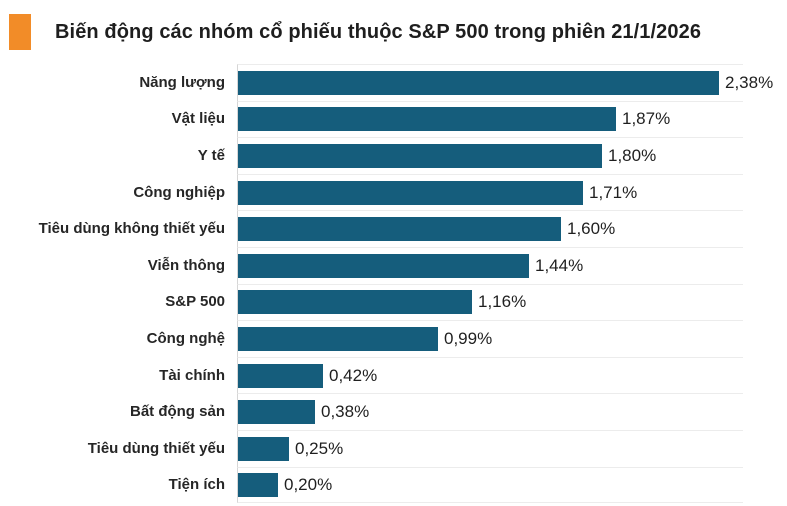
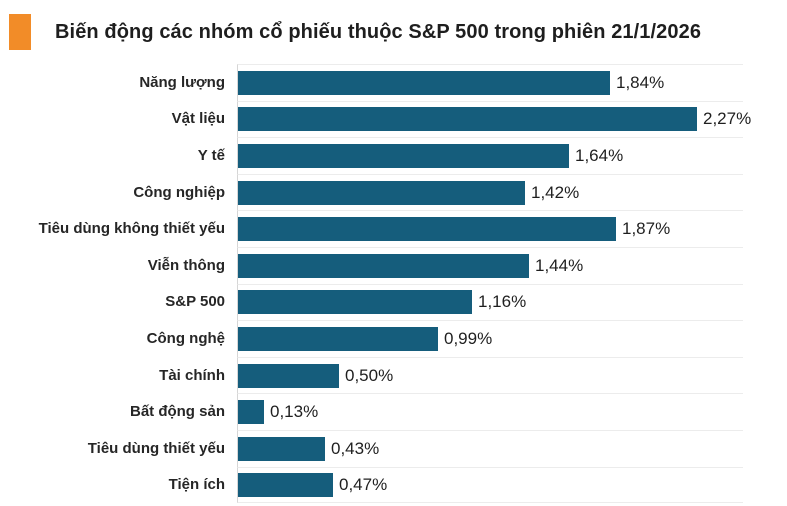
Năng lượng: 2,38% -> 1,84%
Vật liệu: 1,87% -> 2,27%
Y tế: 1,80% -> 1,64%
Công nghiệp: 1,71% -> 1,42%
Tiêu dùng không thiết yếu: 1,60% -> 1,87%
Tài chính: 0,42% -> 0,50%
Bất động sản: 0,38% -> 0,13%
Tiêu dùng thiết yếu: 0,25% -> 0,43%
Tiện ích: 0,20% -> 0,47%
